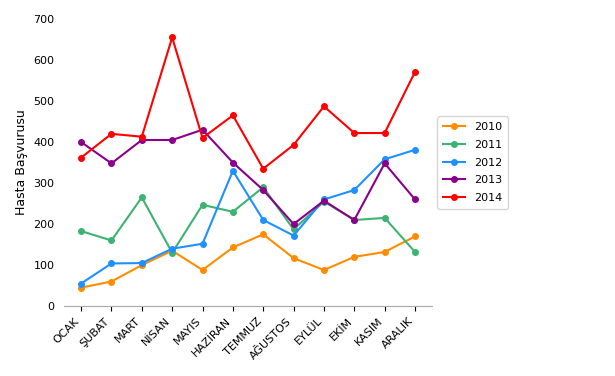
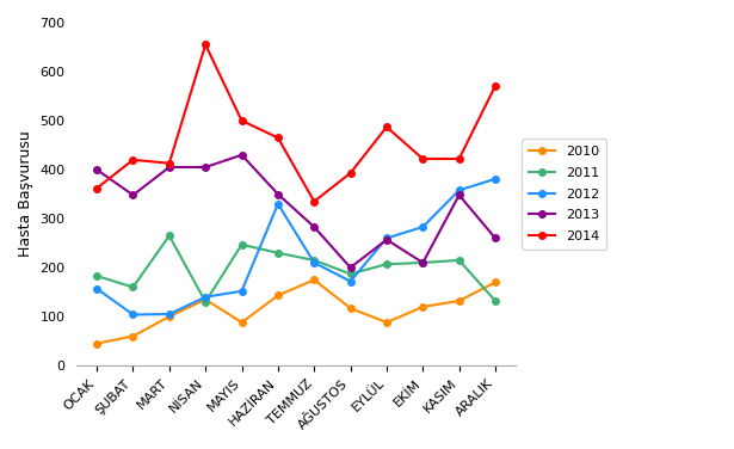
2012/OCAK: 55 -> 157
2014/MAYIS: 410 -> 500
2011/TEMMUZ: 290 -> 215
2011/EYLÜL: 255 -> 207
